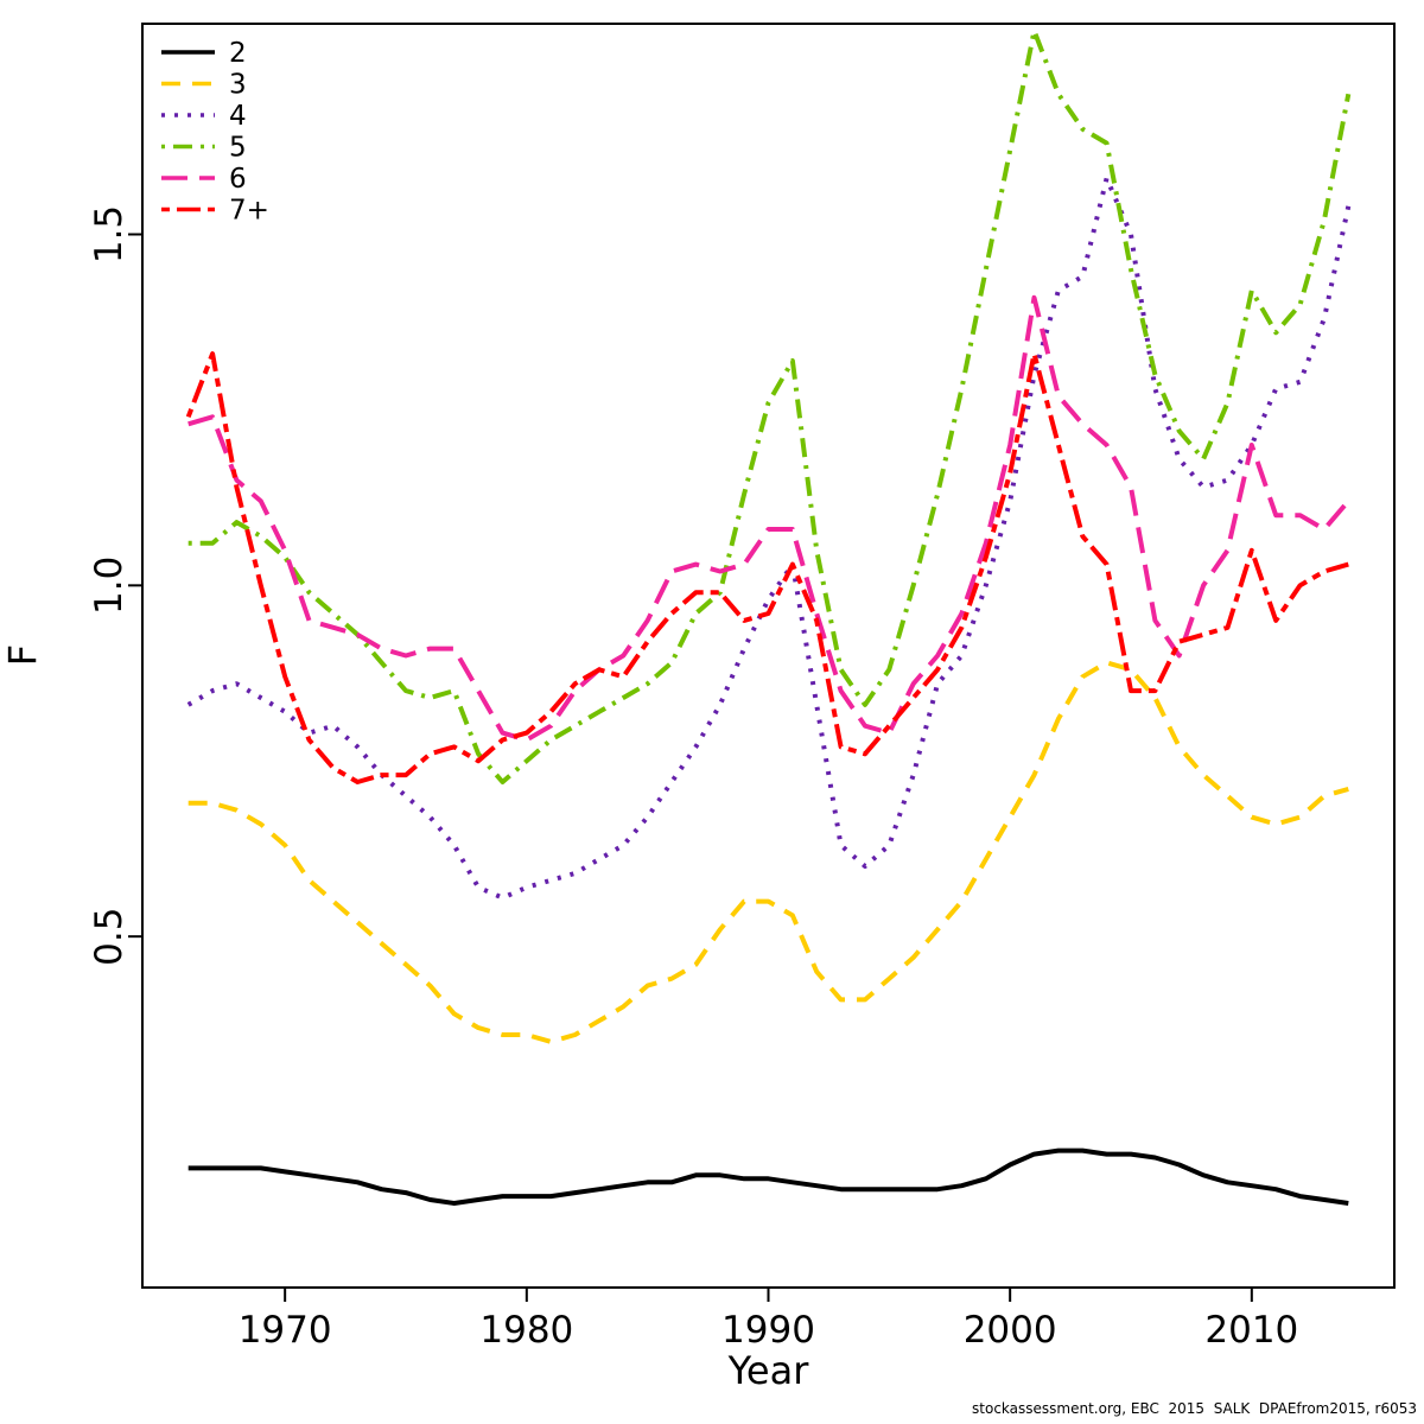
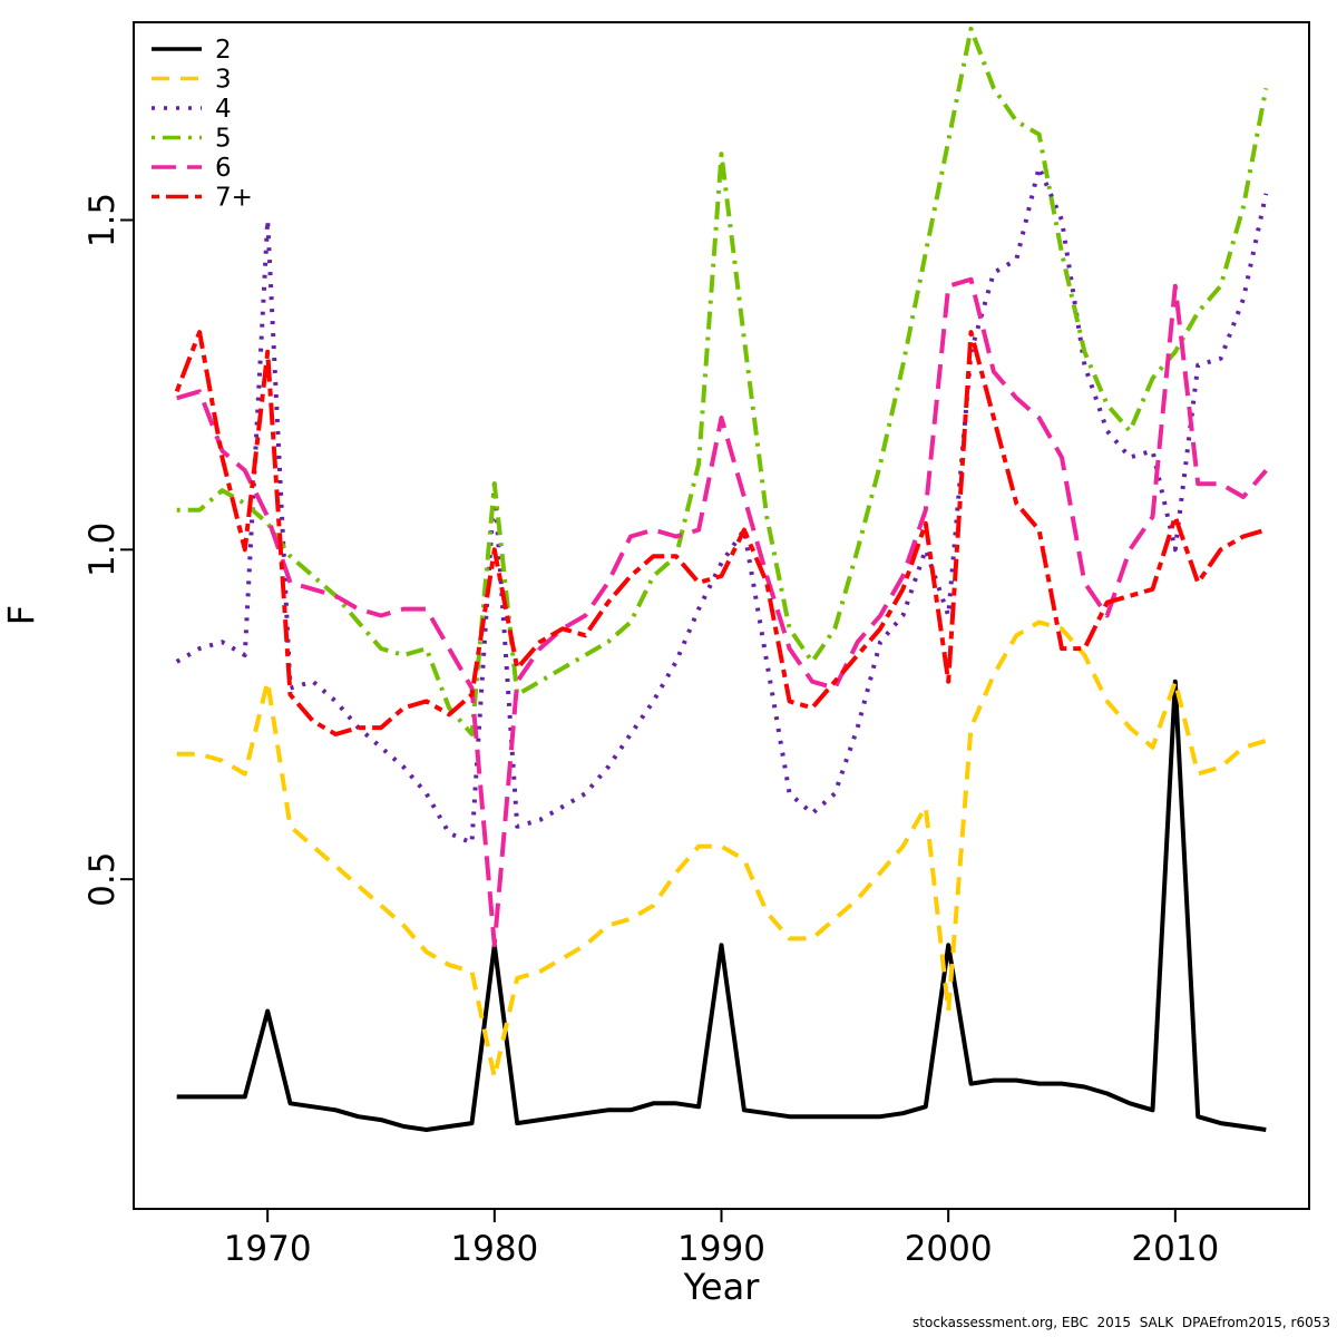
2/1970: 0.2 -> 0.3
3/1970: 0.6 -> 0.8
4/1970: 0.8 -> 1.5
7+/1970: 0.9 -> 1.3
2/1980: 0.1 -> 0.4
3/1980: 0.4 -> 0.2
4/1980: 0.6 -> 1.1
5/1980: 0.8 -> 1.1
6/1980: 0.8 -> 0.4
7+/1980: 0.8 -> 1.0
2/1990: 0.2 -> 0.4
5/1990: 1.3 -> 1.6
6/1990: 1.1 -> 1.2
2/2000: 0.2 -> 0.4
3/2000: 0.7 -> 0.3
4/2000: 1.1 -> 0.9
6/2000: 1.2 -> 1.4
7+/2000: 1.2 -> 0.8
2/2010: 0.1 -> 0.8
3/2010: 0.7 -> 0.8
4/2010: 1.2 -> 1.0
5/2010: 1.4 -> 1.3
6/2010: 1.2 -> 1.4
